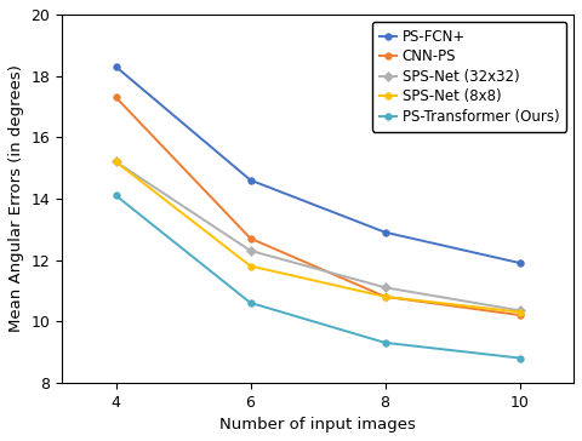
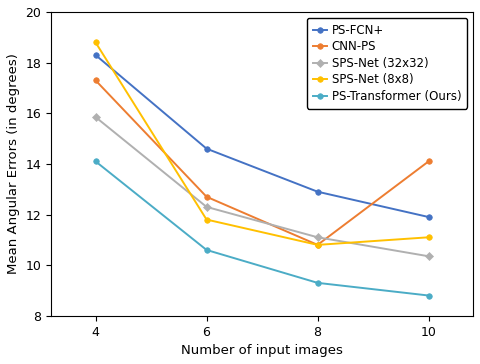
SPS-Net (32x32)/4: 15.20 -> 15.85
SPS-Net (8x8)/4: 15.2 -> 18.8
CNN-PS/10: 10.2 -> 14.1
SPS-Net (8x8)/10: 10.3 -> 11.1
